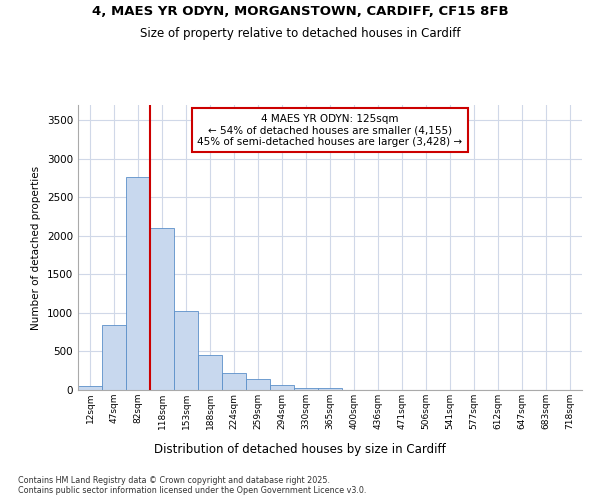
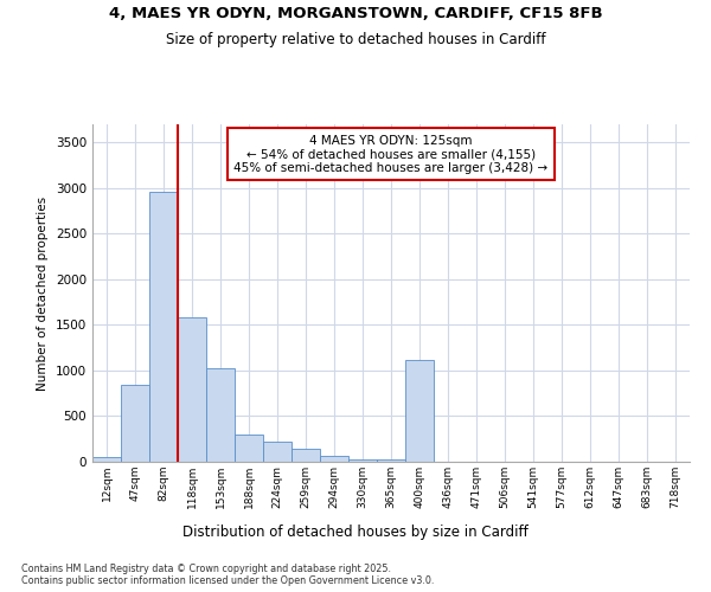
82sqm: 2770 -> 2960
118sqm: 2100 -> 1580
188sqm: 460 -> 300
400sqm: 0 -> 1120
